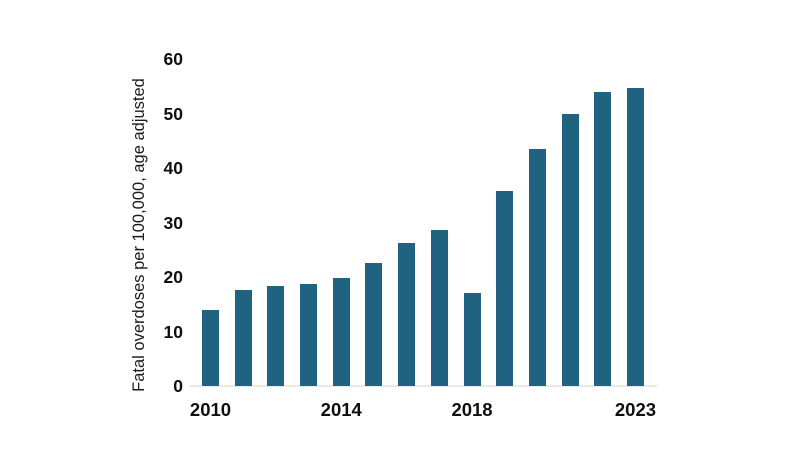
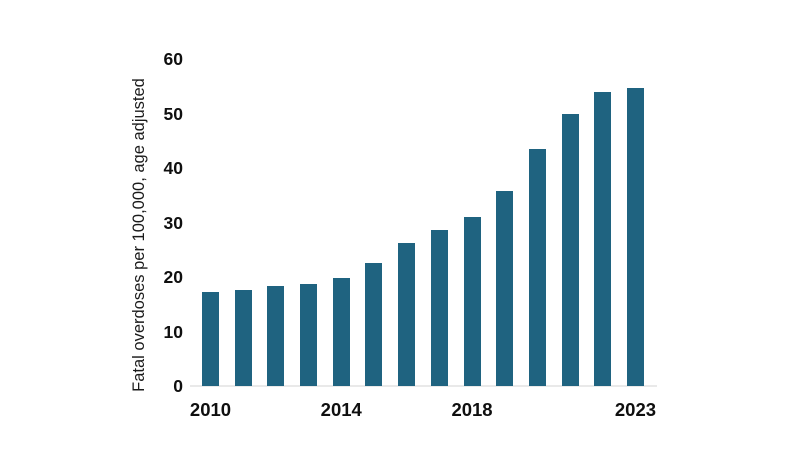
2010: 14 -> 17
2018: 17 -> 31
